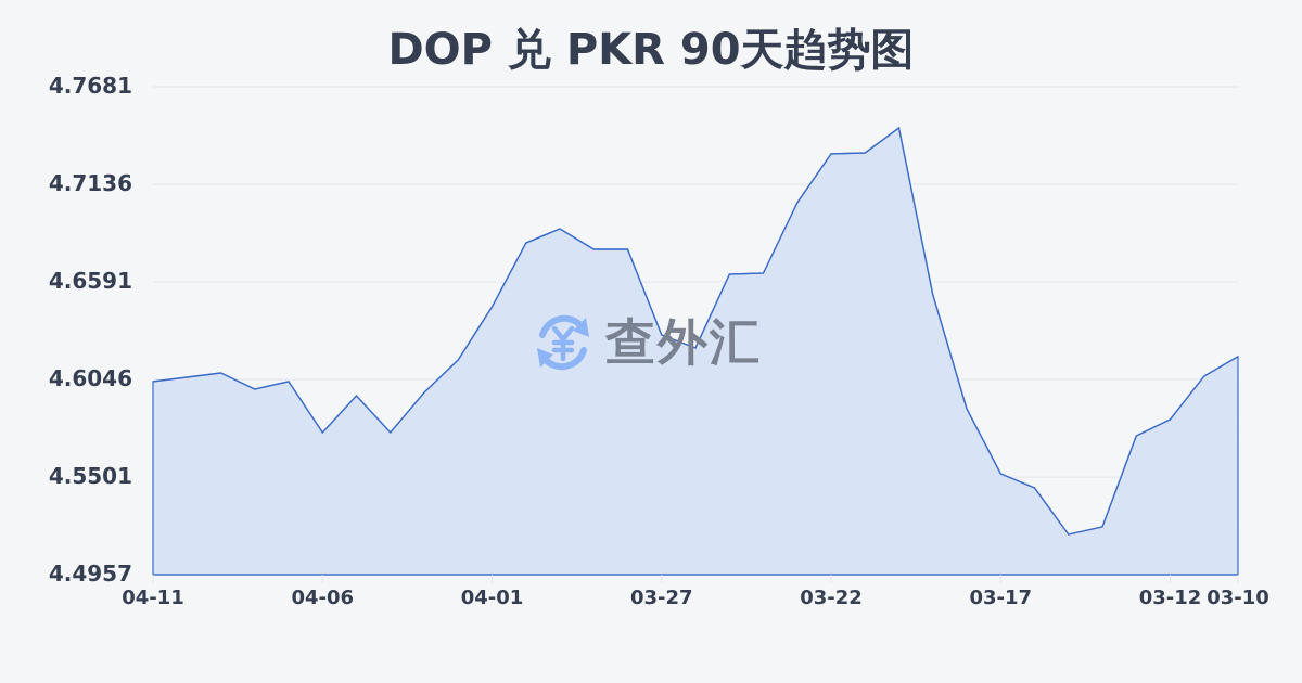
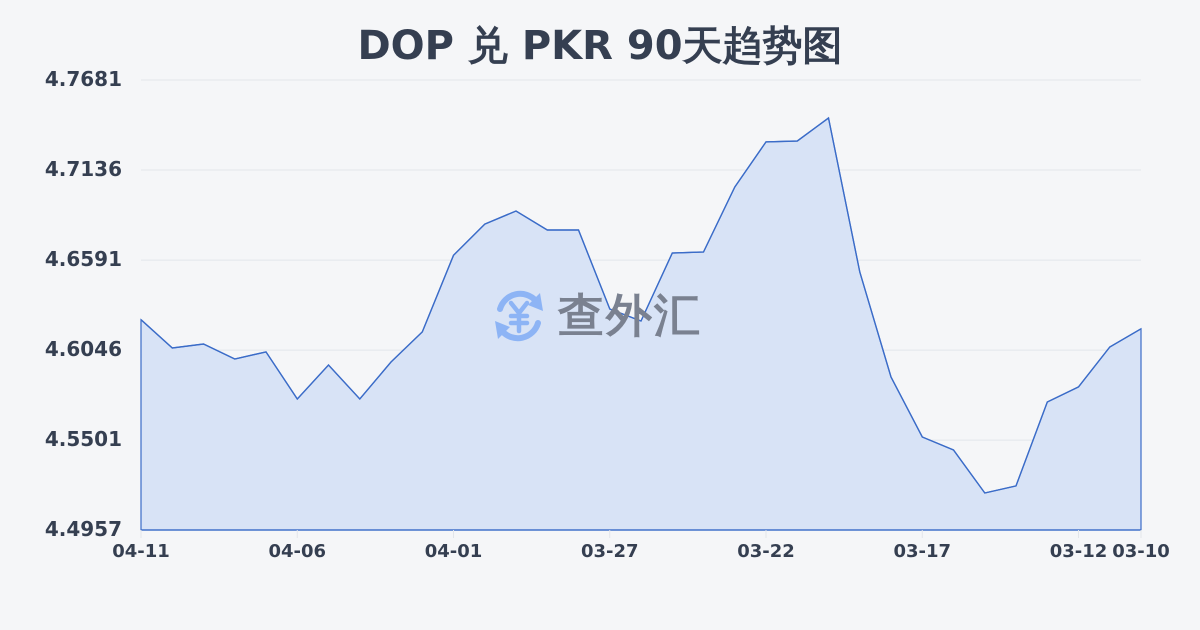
04-11: 4.604 -> 4.623
04-01: 4.645 -> 4.662
